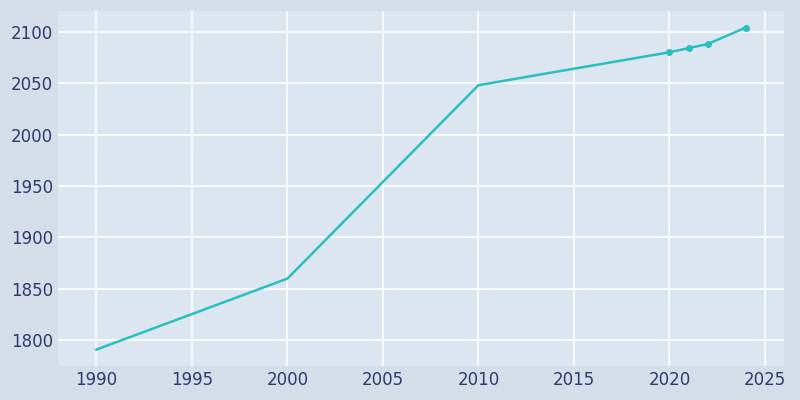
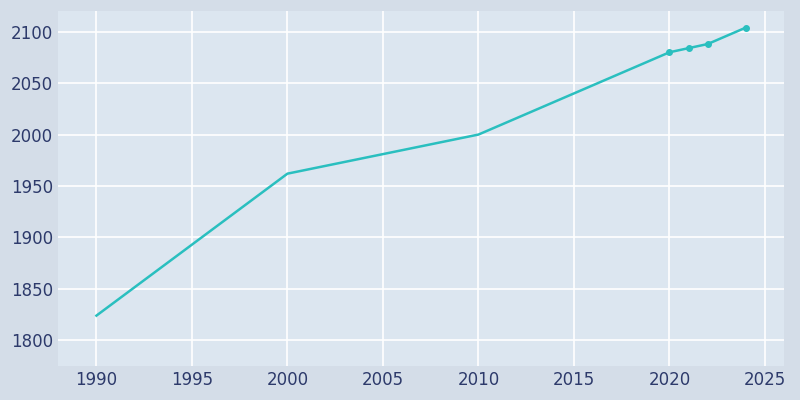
1990: 1791 -> 1824
2000: 1860 -> 1962
2010: 2048 -> 2000
